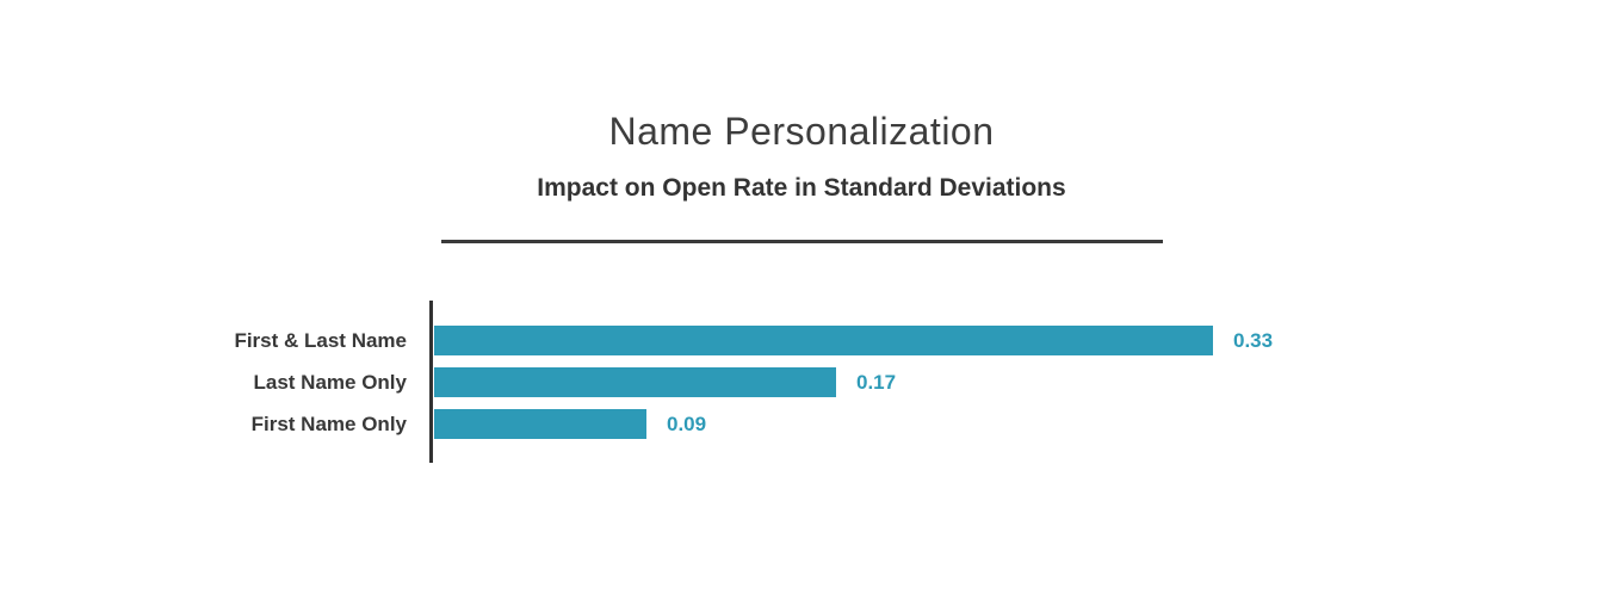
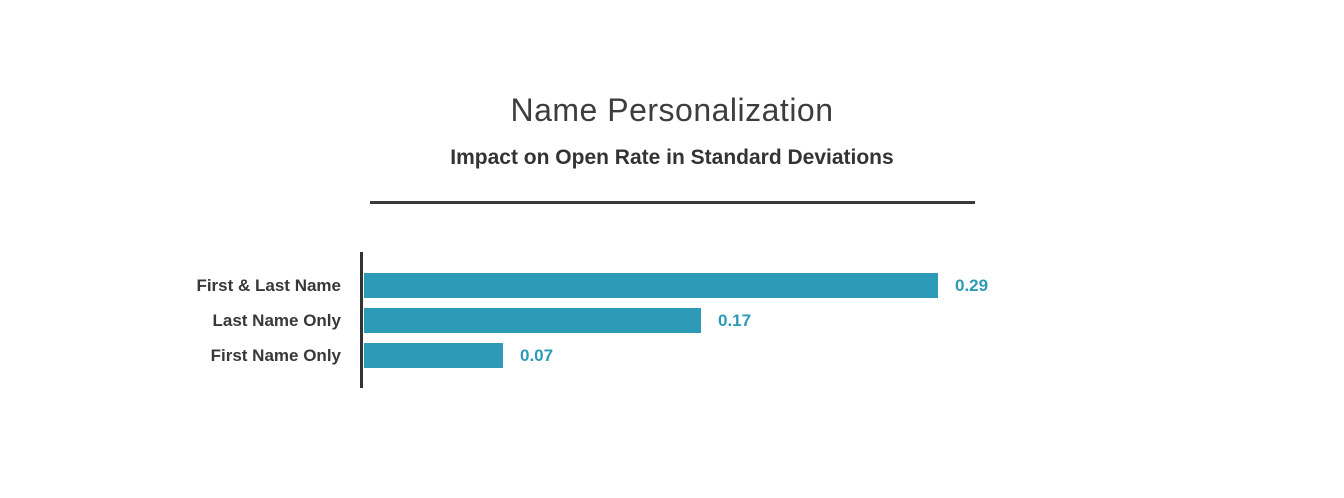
First & Last Name: 0.33 -> 0.29
First Name Only: 0.09 -> 0.07
